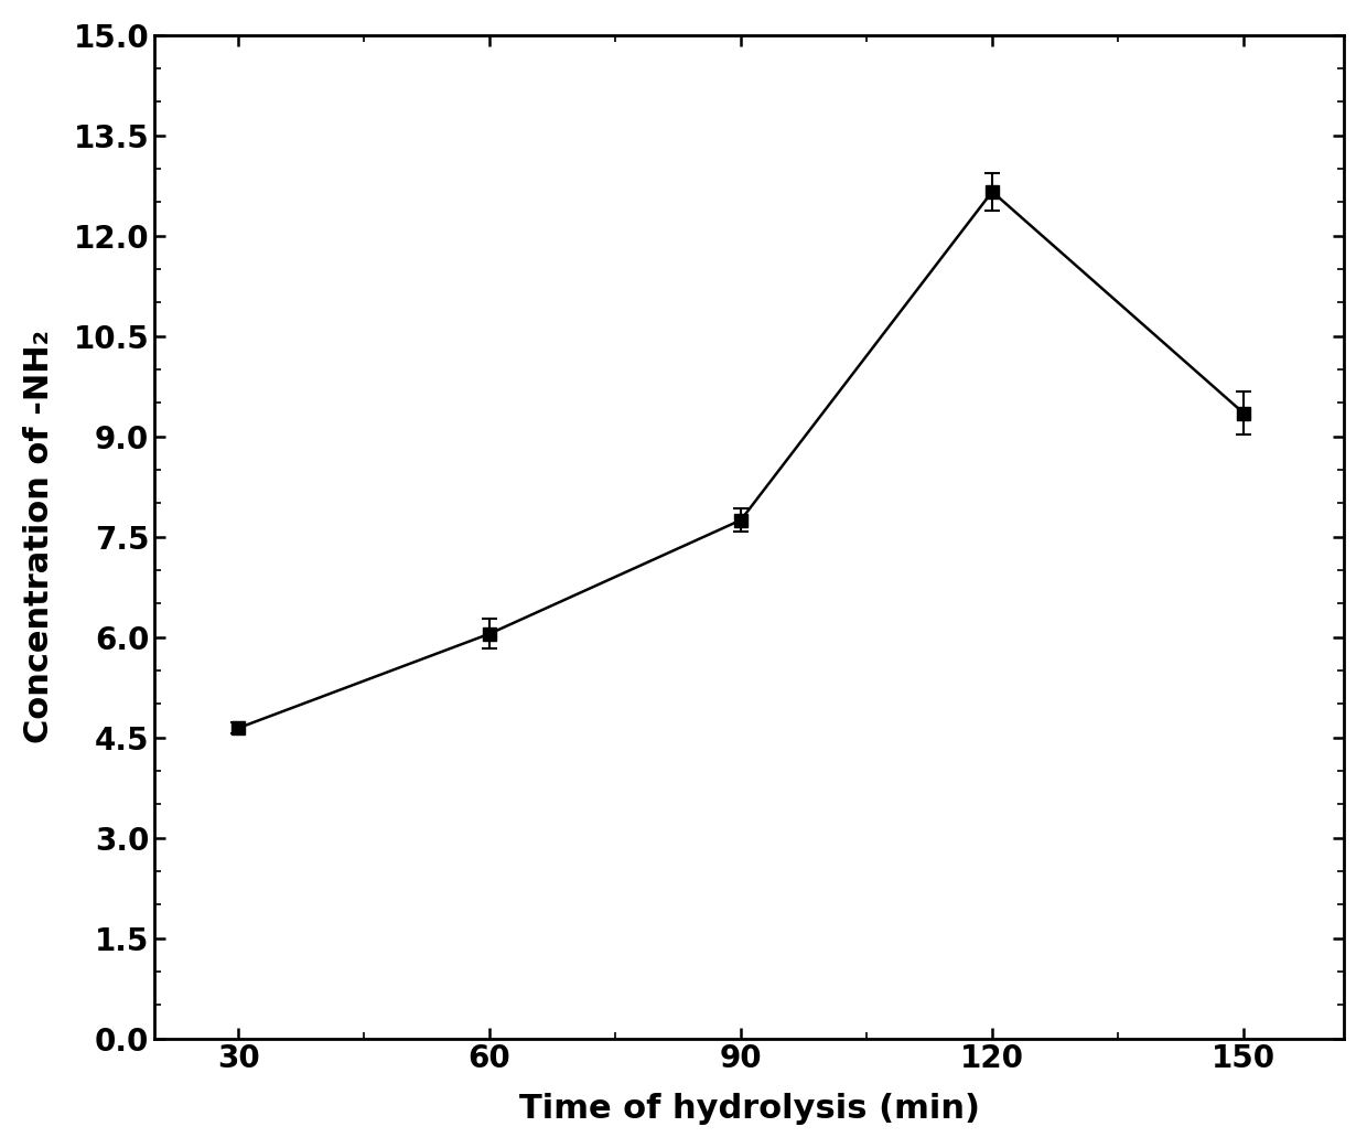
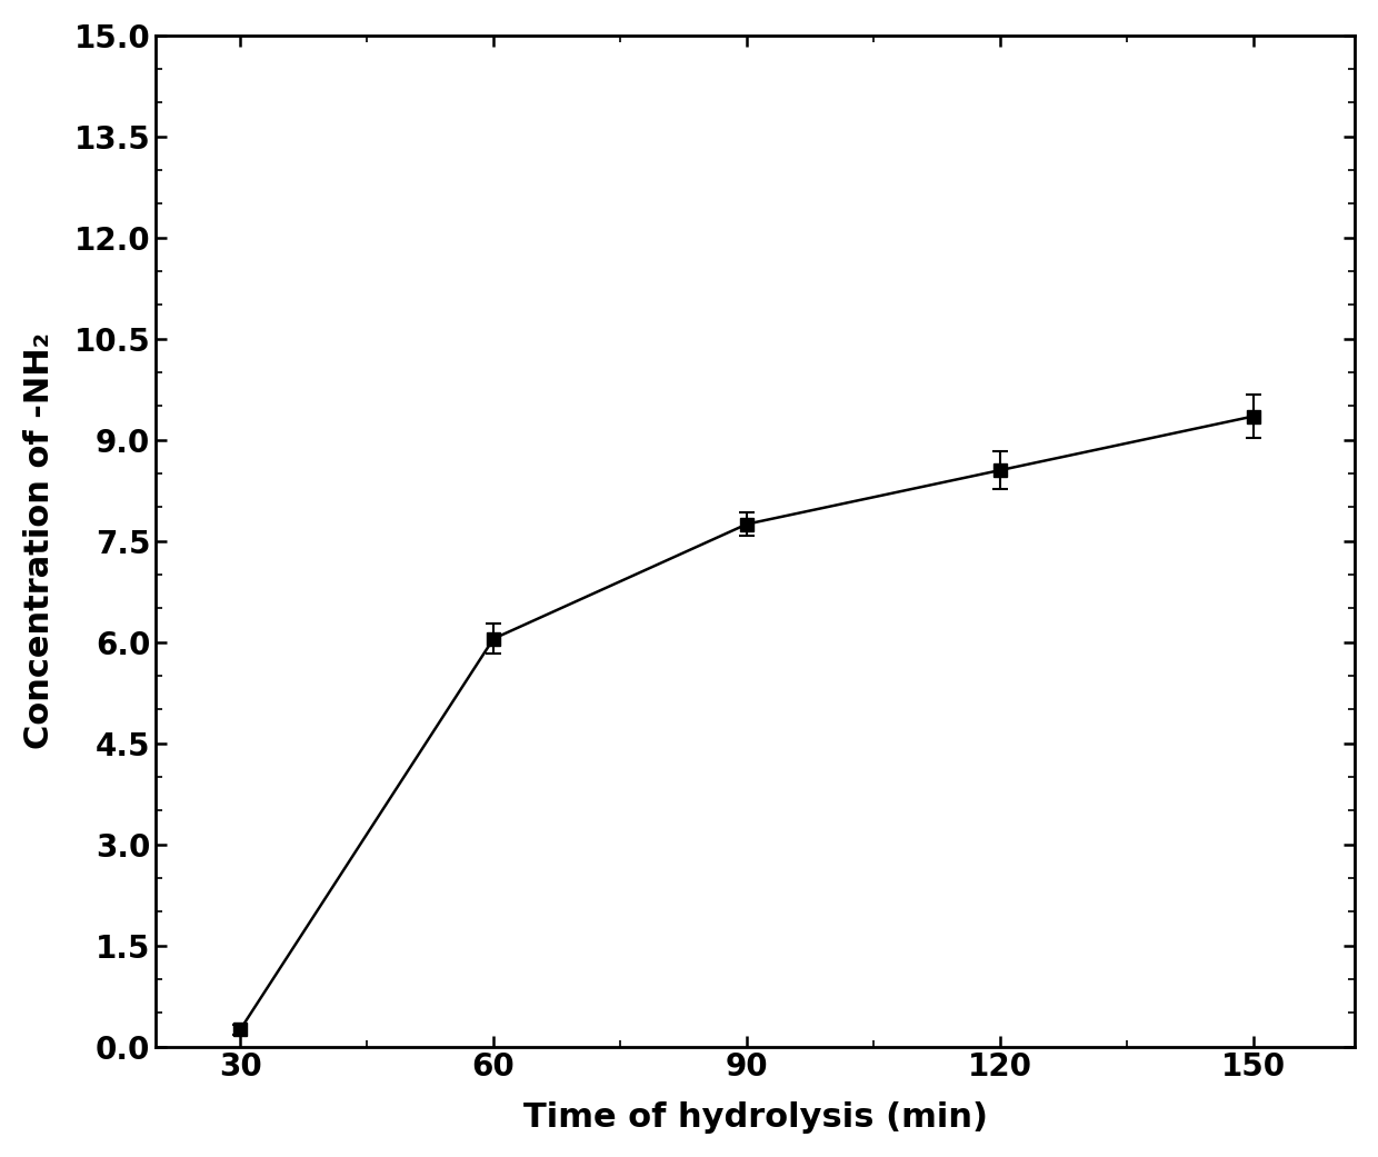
30: 4.64 -> 0.25
120: 12.66 -> 8.55
